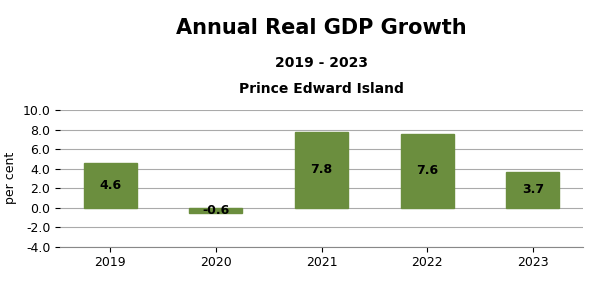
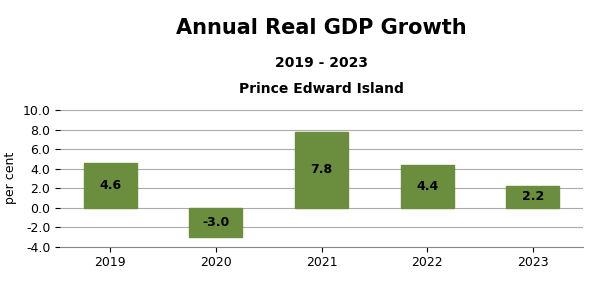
2020: -0.6 -> -3.0
2022: 7.6 -> 4.4
2023: 3.7 -> 2.2
